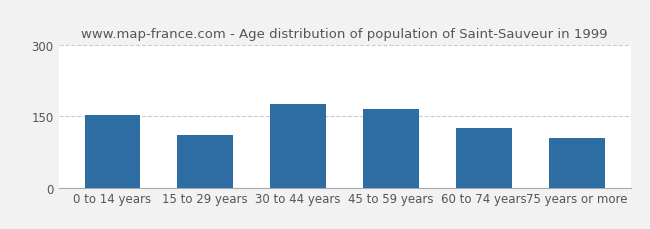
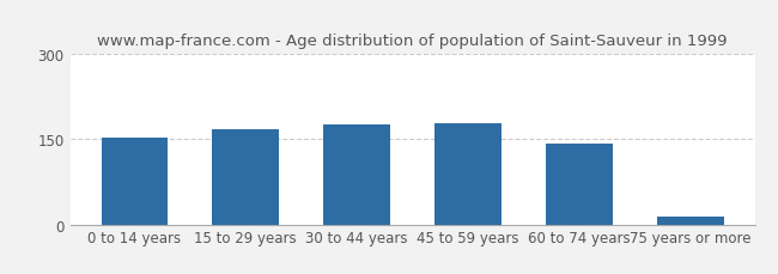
15 to 29 years: 110 -> 168
45 to 59 years: 165 -> 177
60 to 74 years: 125 -> 143
75 years or more: 105 -> 13
